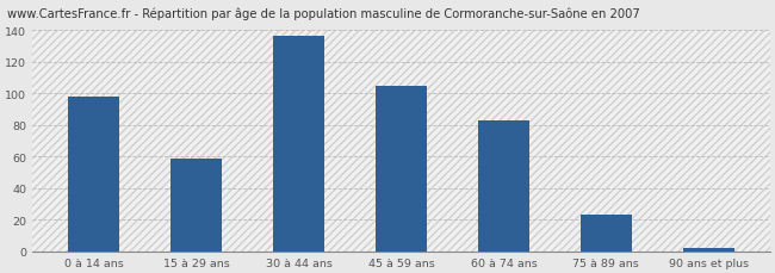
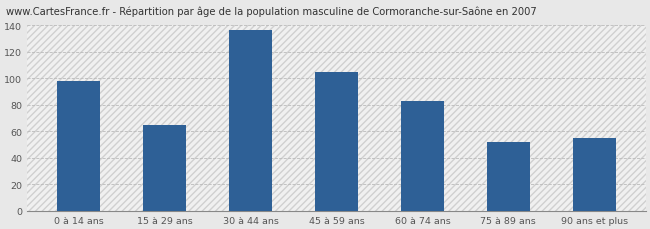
15 à 29 ans: 59 -> 65
75 à 89 ans: 23 -> 52
90 ans et plus: 2 -> 55
